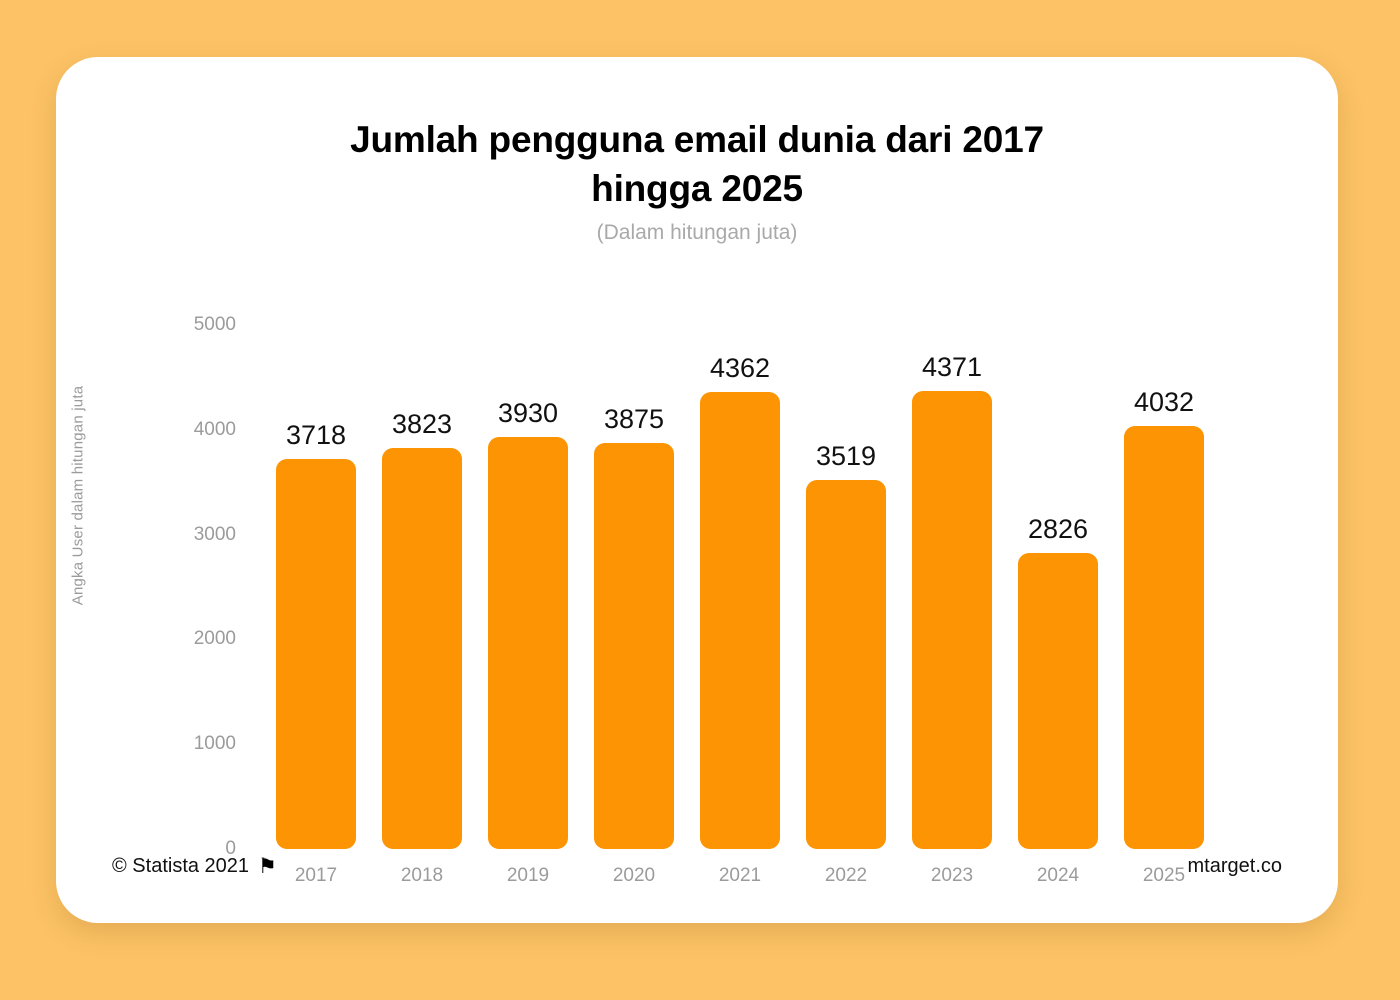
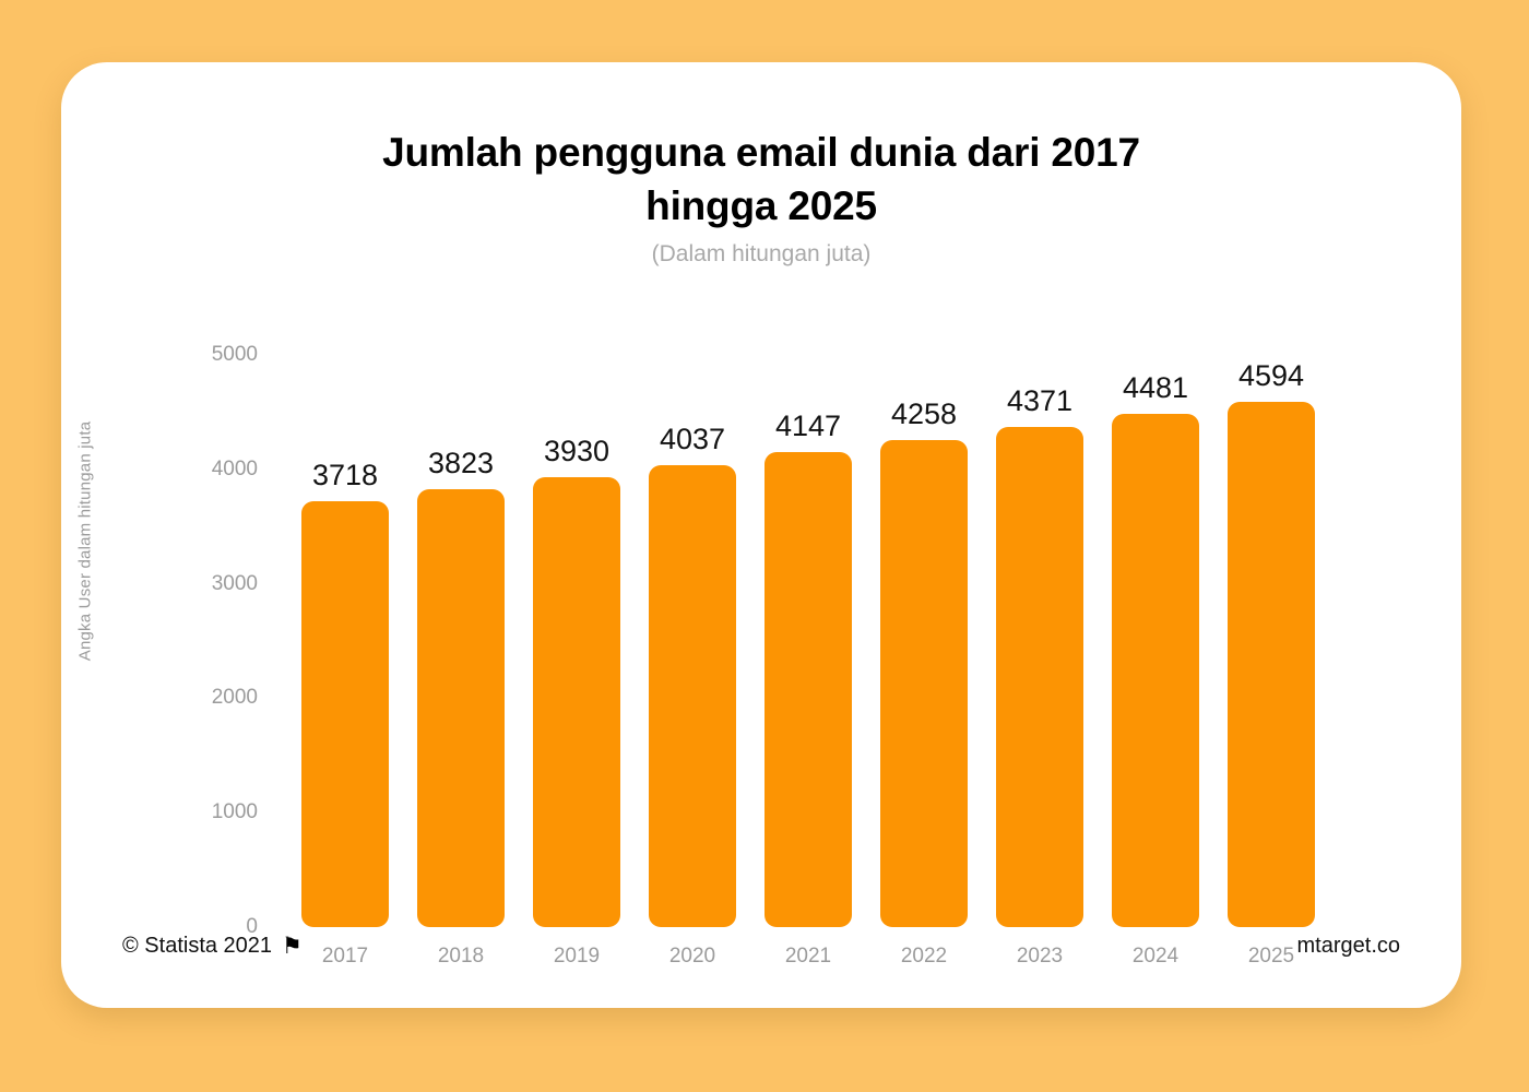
2020: 3875 -> 4037
2021: 4362 -> 4147
2022: 3519 -> 4258
2024: 2826 -> 4481
2025: 4032 -> 4594
